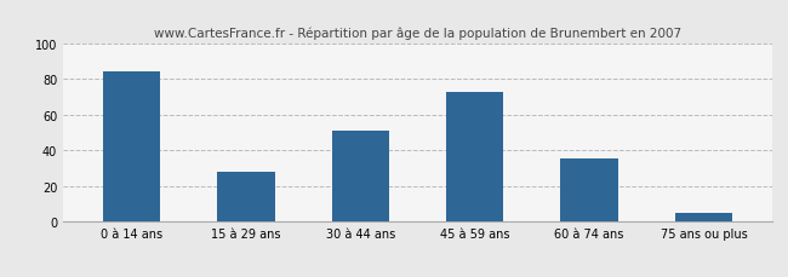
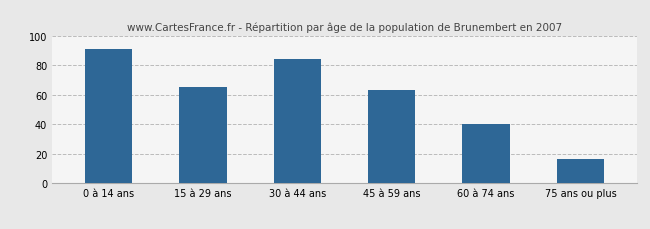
0 à 14 ans: 84 -> 91
15 à 29 ans: 28 -> 65
30 à 44 ans: 51 -> 84
45 à 59 ans: 73 -> 63
60 à 74 ans: 35 -> 40
75 ans ou plus: 5 -> 16
